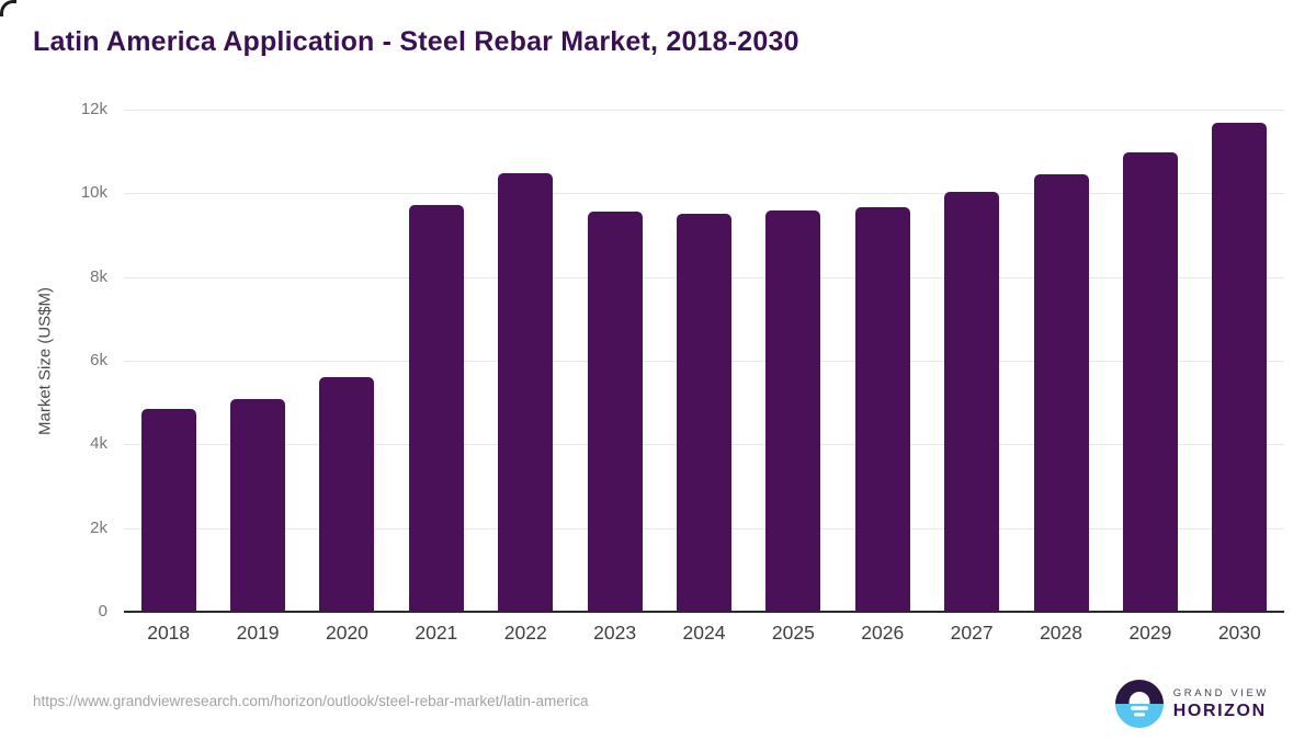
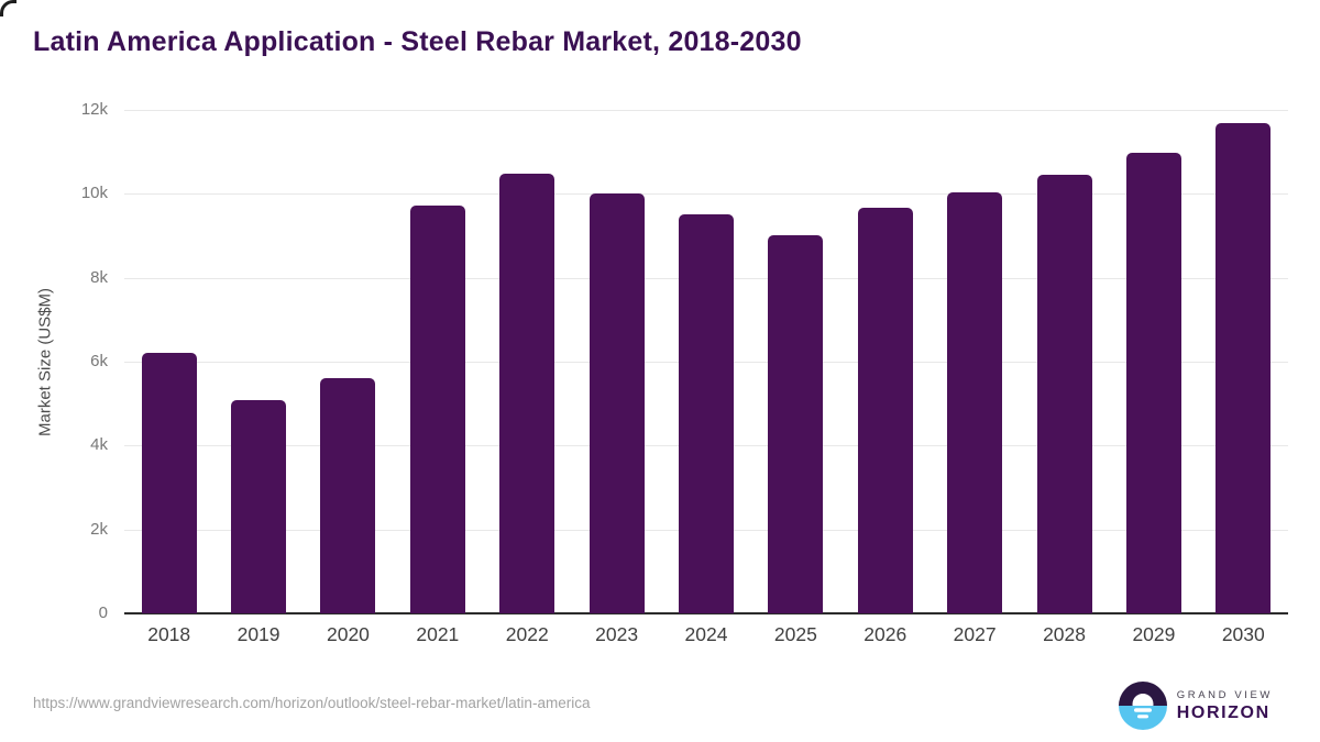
2018: 4.8k -> 6.2k
2023: 9.6k -> 10.0k
2025: 9.6k -> 9.0k
